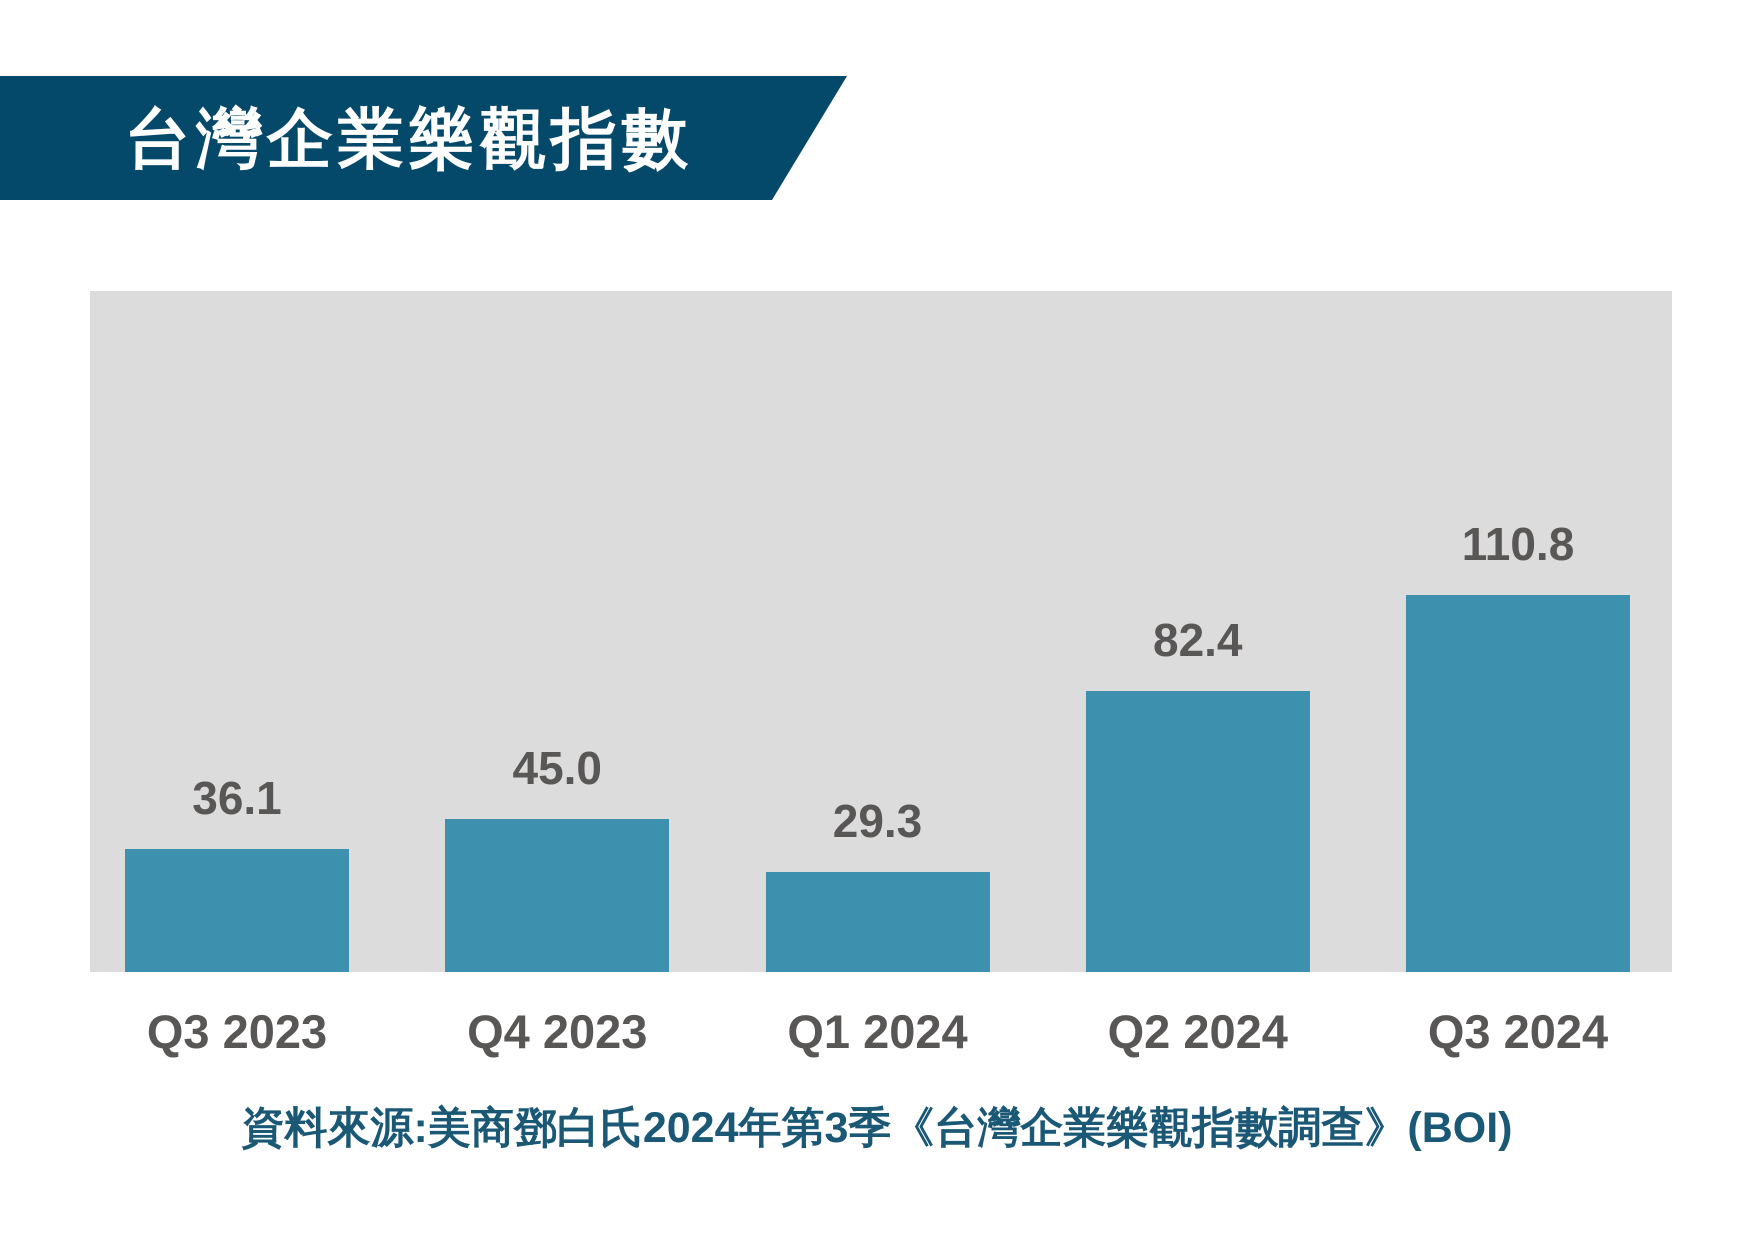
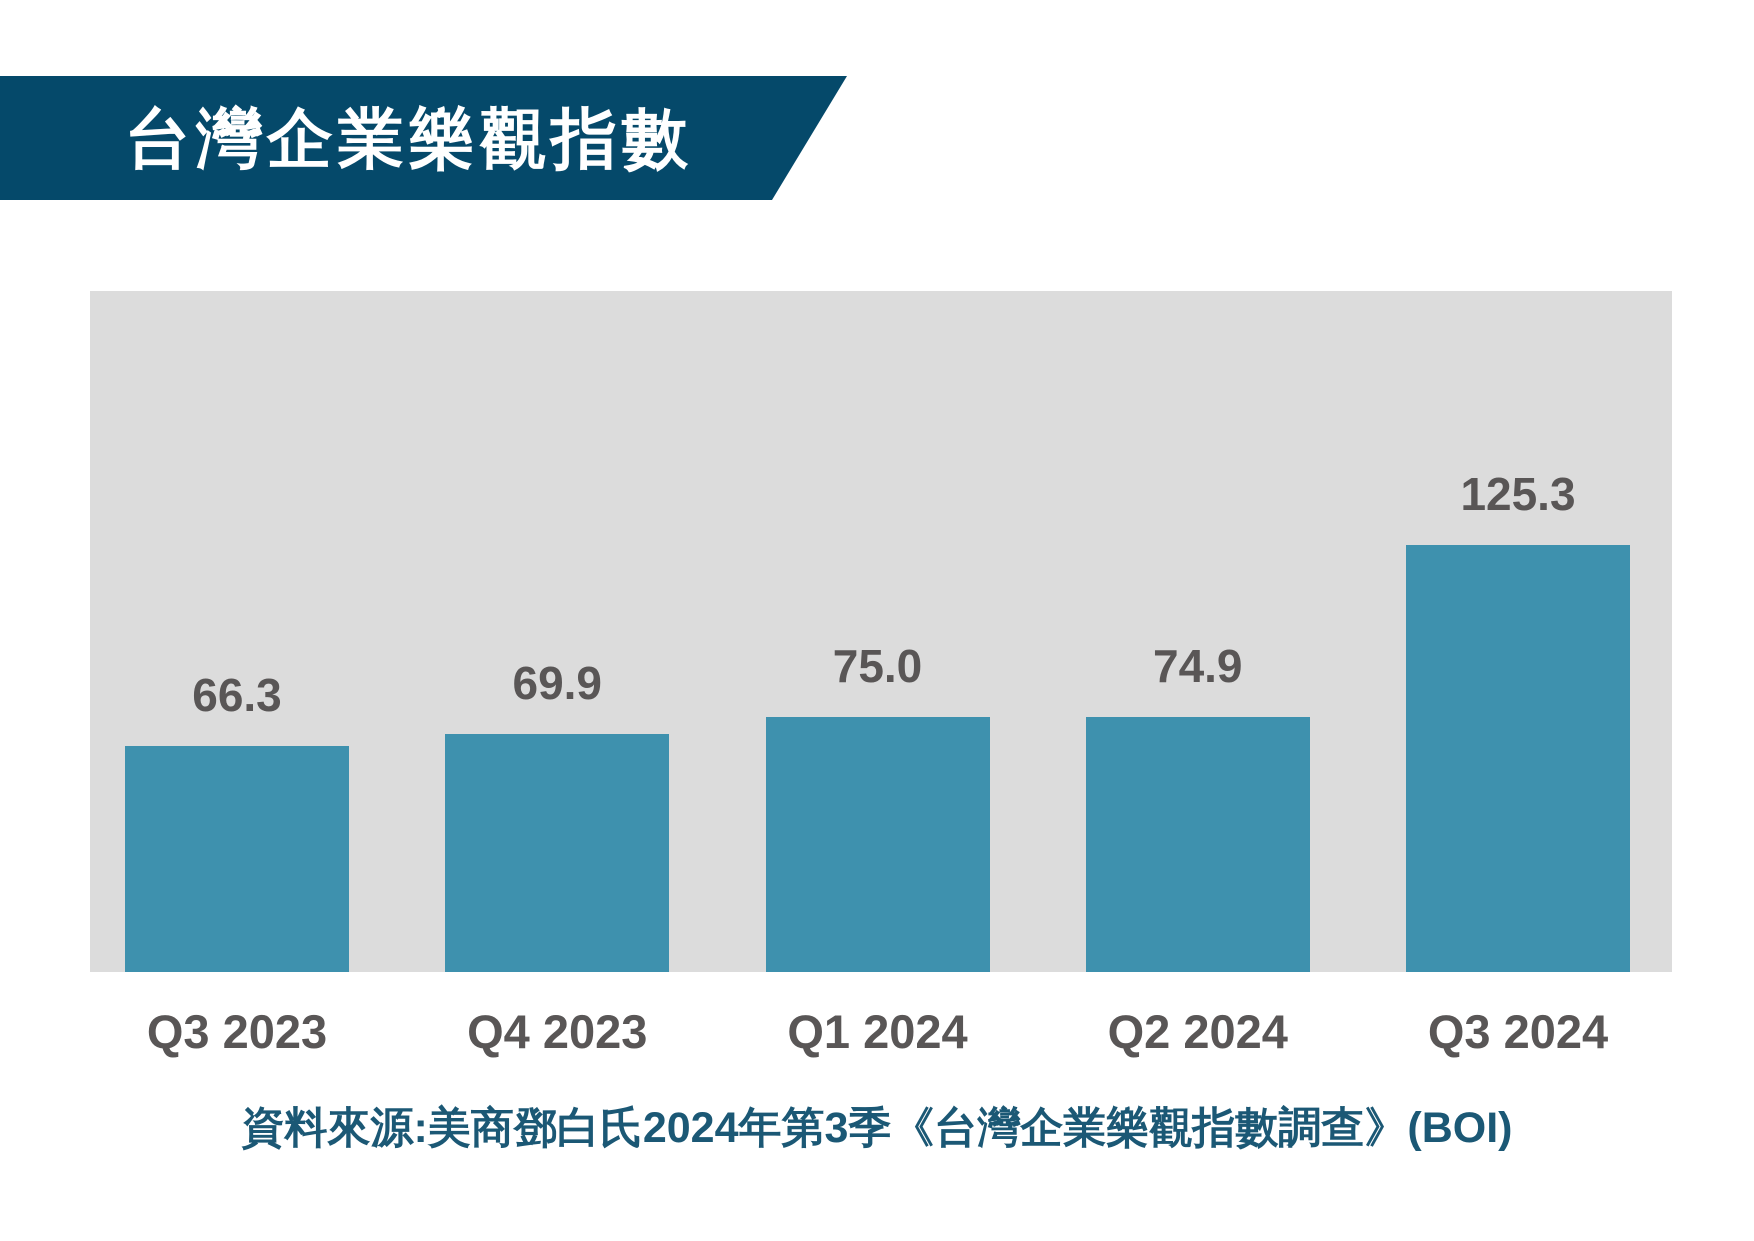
Q3 2023: 36.1 -> 66.3
Q4 2023: 45.0 -> 69.9
Q1 2024: 29.3 -> 75.0
Q2 2024: 82.4 -> 74.9
Q3 2024: 110.8 -> 125.3
